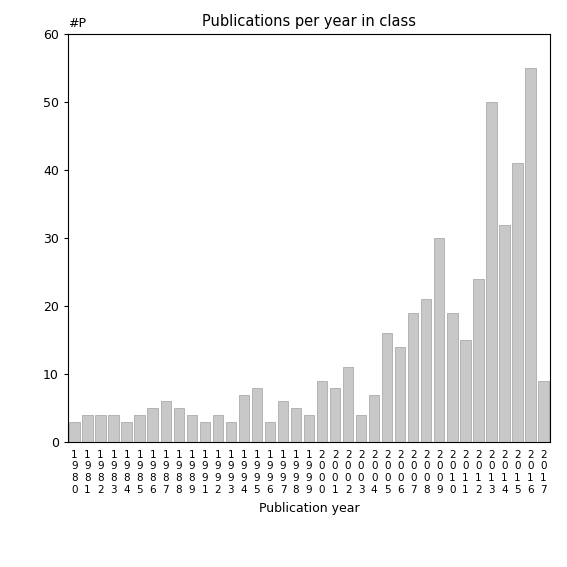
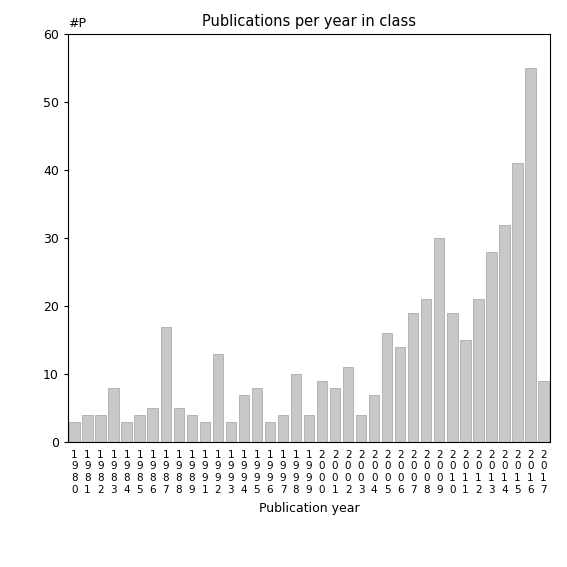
1 9 8 3: 4 -> 8
1 9 8 7: 6 -> 17
1 9 9 2: 4 -> 13
1 9 9 7: 6 -> 4
1 9 9 8: 5 -> 10
2 0 1 2: 24 -> 21
2 0 1 3: 50 -> 28
